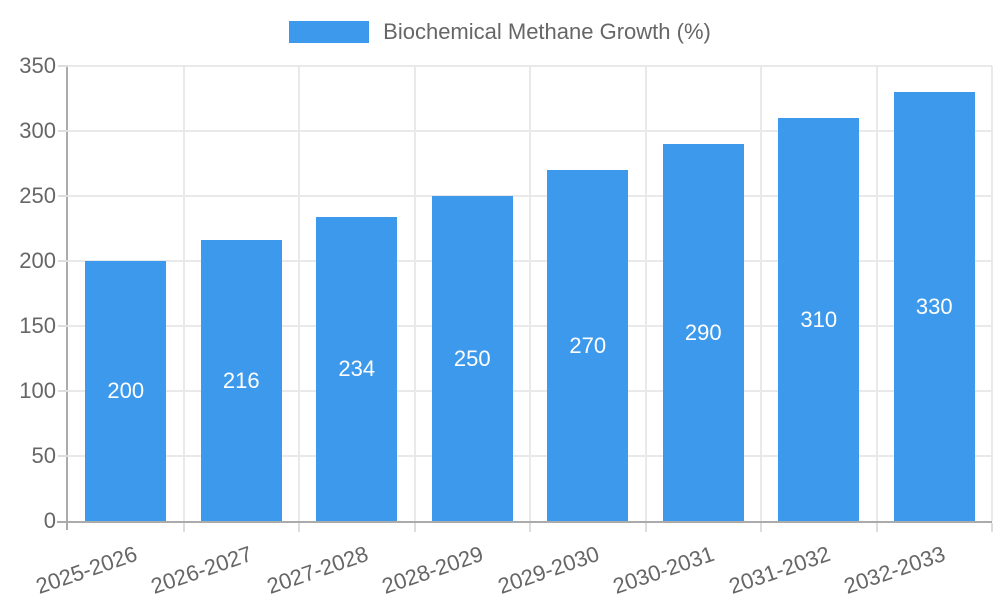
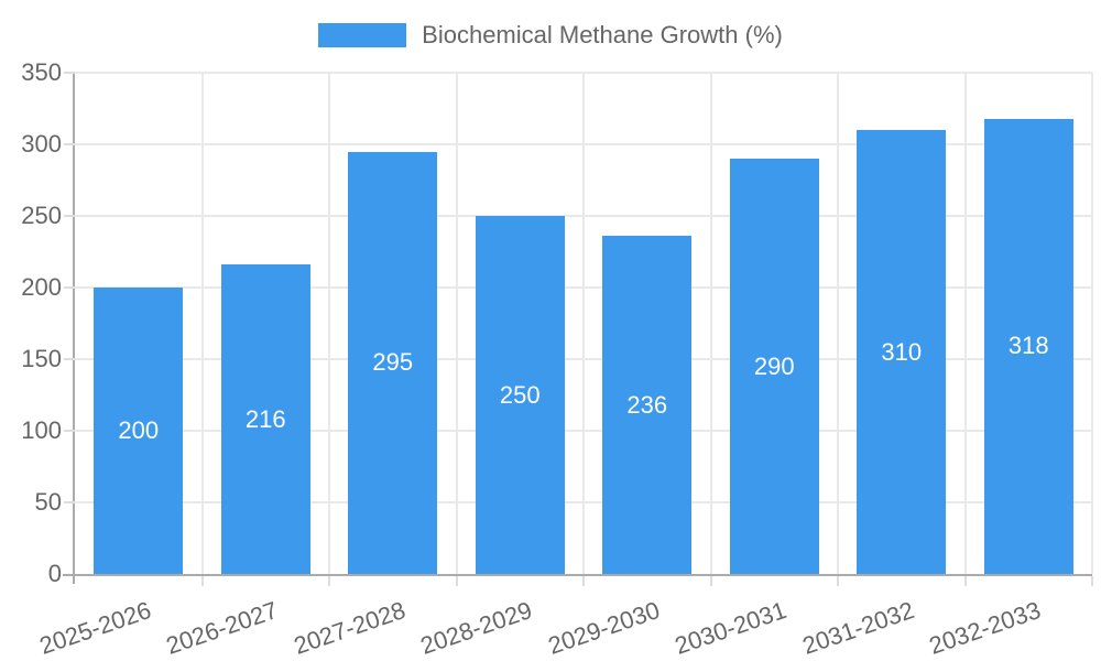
2027-2028: 234 -> 295
2029-2030: 270 -> 236
2032-2033: 330 -> 318
